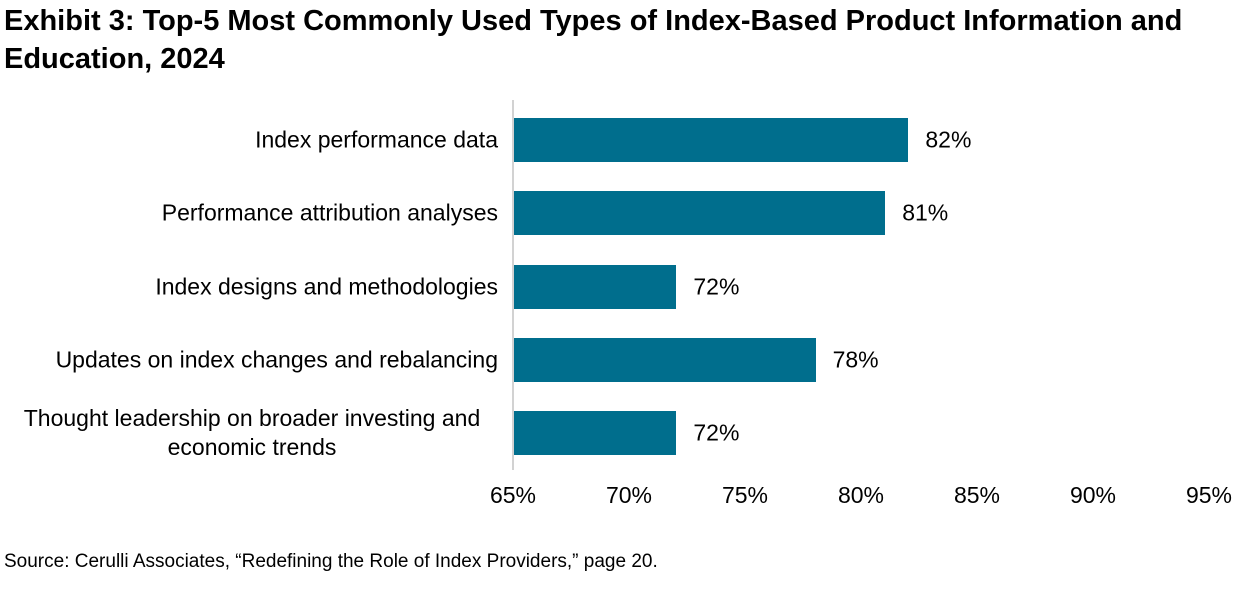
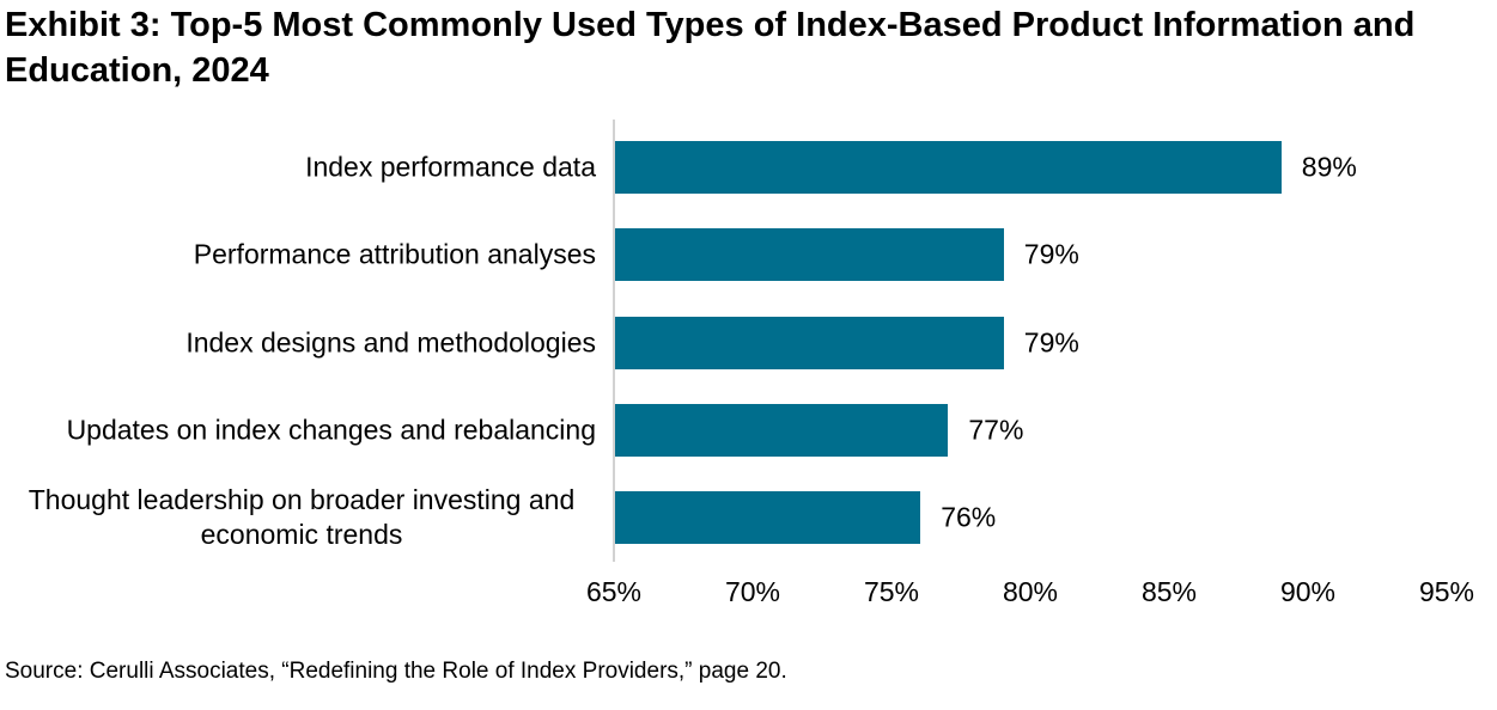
Index performance data: 82% -> 89%
Performance attribution analyses: 81% -> 79%
Index designs and methodologies: 72% -> 79%
Updates on index changes and rebalancing: 78% -> 77%
Thought leadership on broader investing and economic trends: 72% -> 76%
